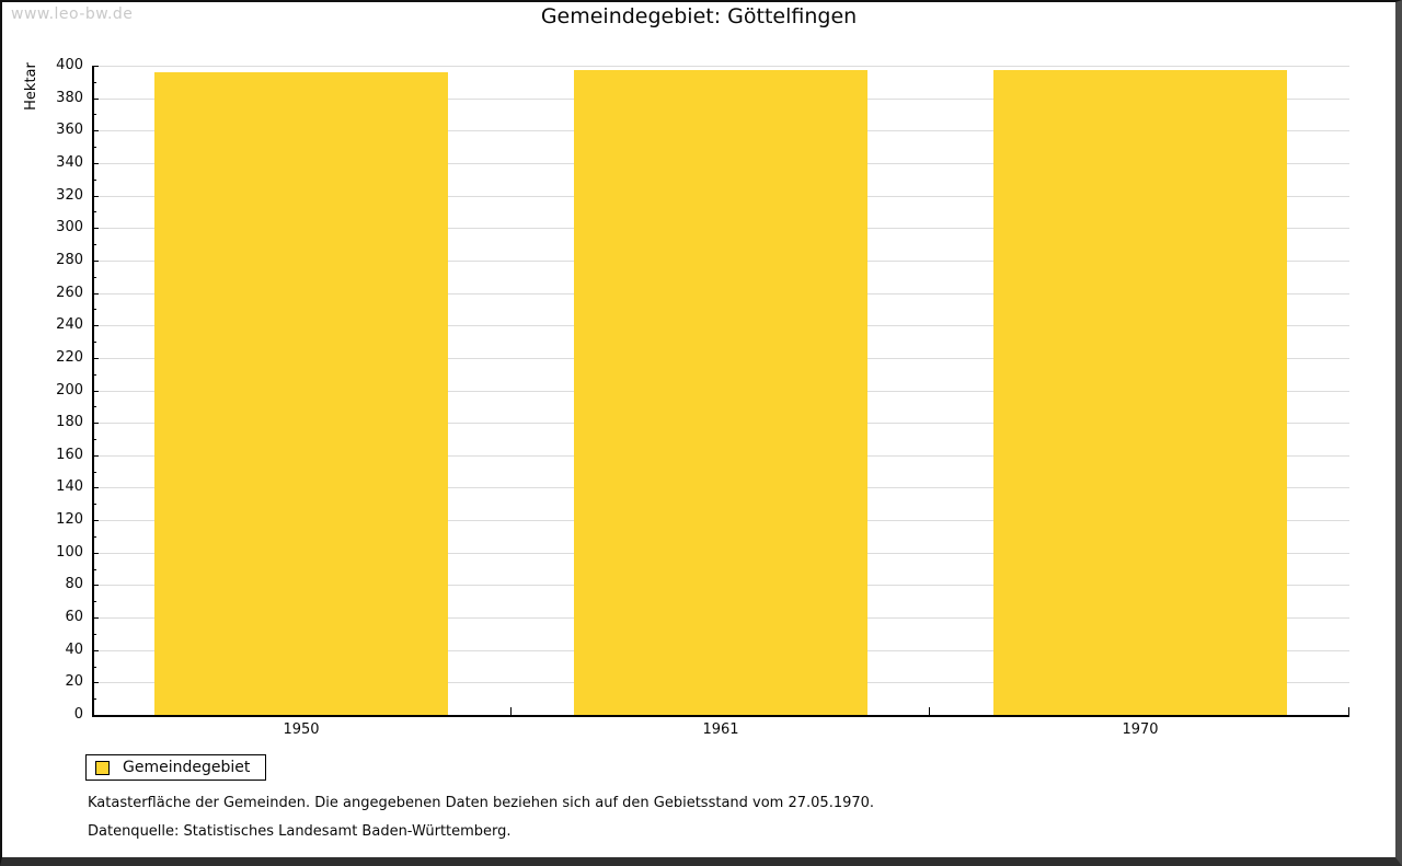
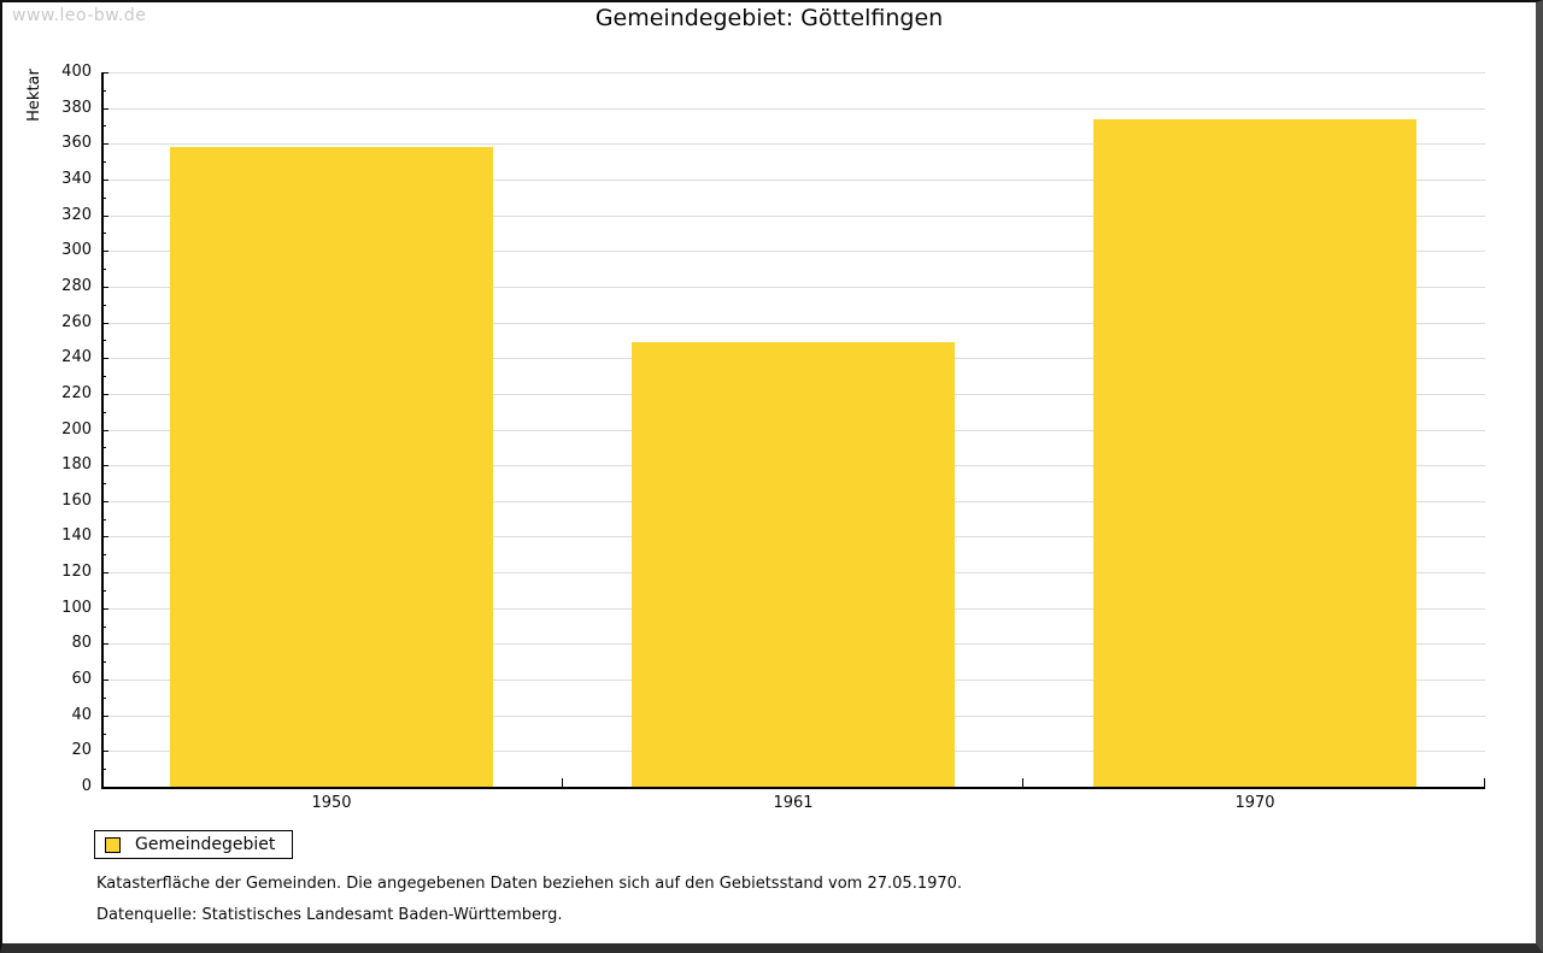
1950: 396 -> 358
1961: 397 -> 249
1970: 397 -> 374
